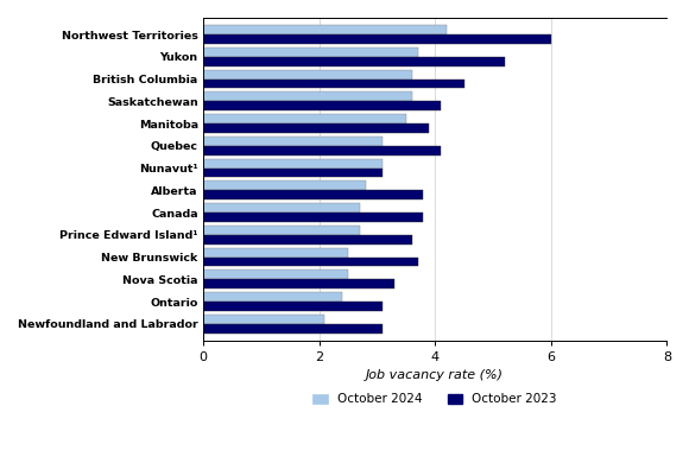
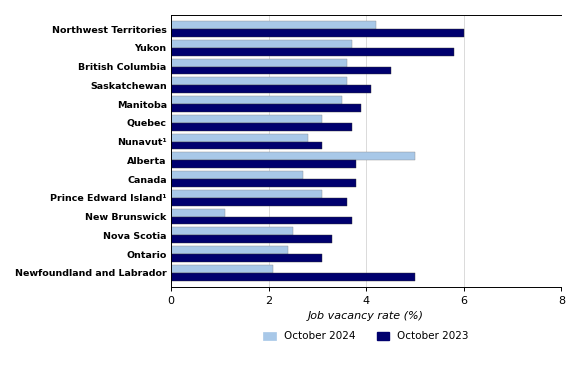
October 2023/Yukon: 5.2 -> 5.8
October 2023/Quebec: 4.1 -> 3.7
October 2024/Nunavut¹: 3.1 -> 2.8
October 2024/Alberta: 2.8 -> 5.0
October 2024/Prince Edward Island¹: 2.7 -> 3.1
October 2024/New Brunswick: 2.5 -> 1.1
October 2023/Newfoundland and Labrador: 3.1 -> 5.0
